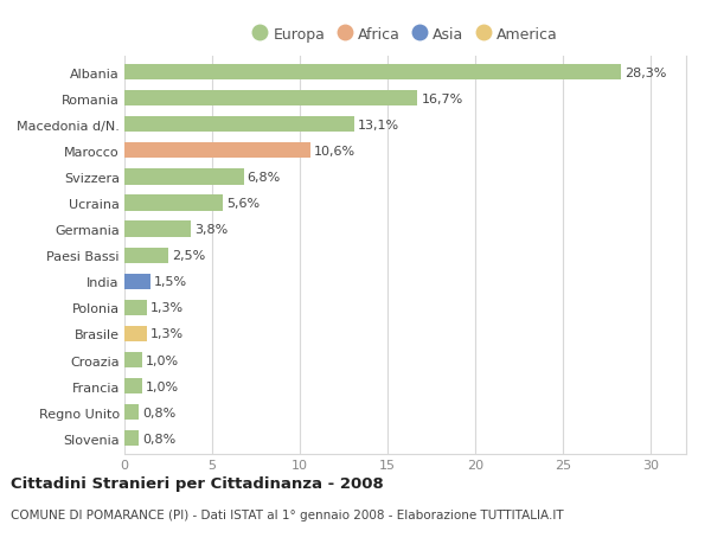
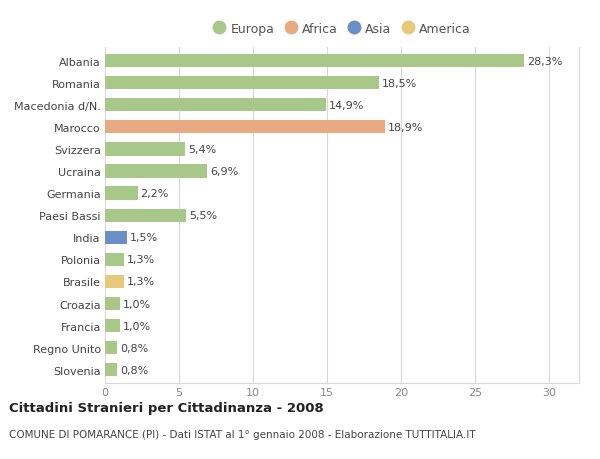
Romania: 16,7% -> 18,5%
Macedonia d/N.: 13,1% -> 14,9%
Marocco: 10,6% -> 18,9%
Svizzera: 6,8% -> 5,4%
Ucraina: 5,6% -> 6,9%
Germania: 3,8% -> 2,2%
Paesi Bassi: 2,5% -> 5,5%
